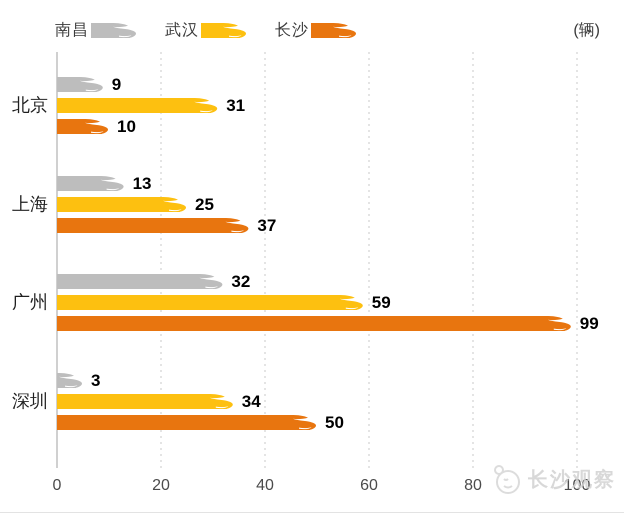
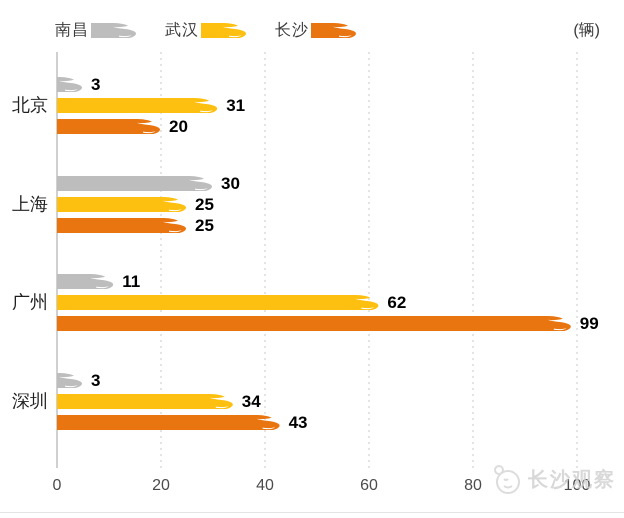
南昌/北京: 9 -> 3
长沙/北京: 10 -> 20
南昌/上海: 13 -> 30
长沙/上海: 37 -> 25
南昌/广州: 32 -> 11
武汉/广州: 59 -> 62
长沙/深圳: 50 -> 43
